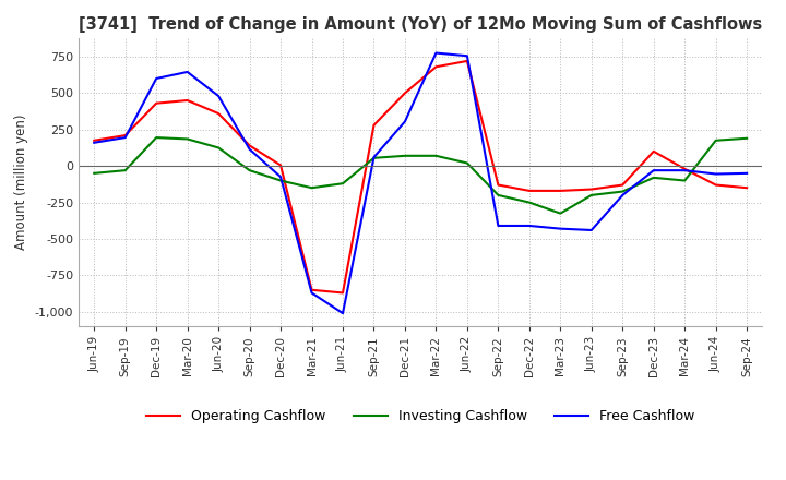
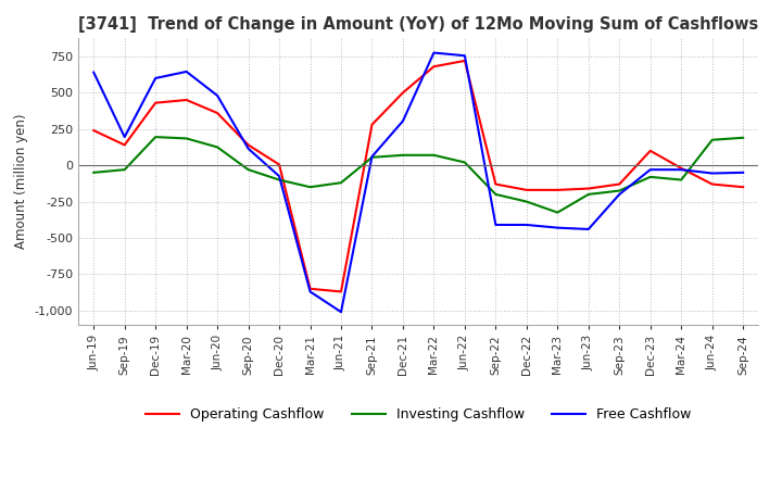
Operating Cashflow/Jun-19: 180 -> 240
Free Cashflow/Jun-19: 160 -> 640
Operating Cashflow/Sep-19: 210 -> 140
